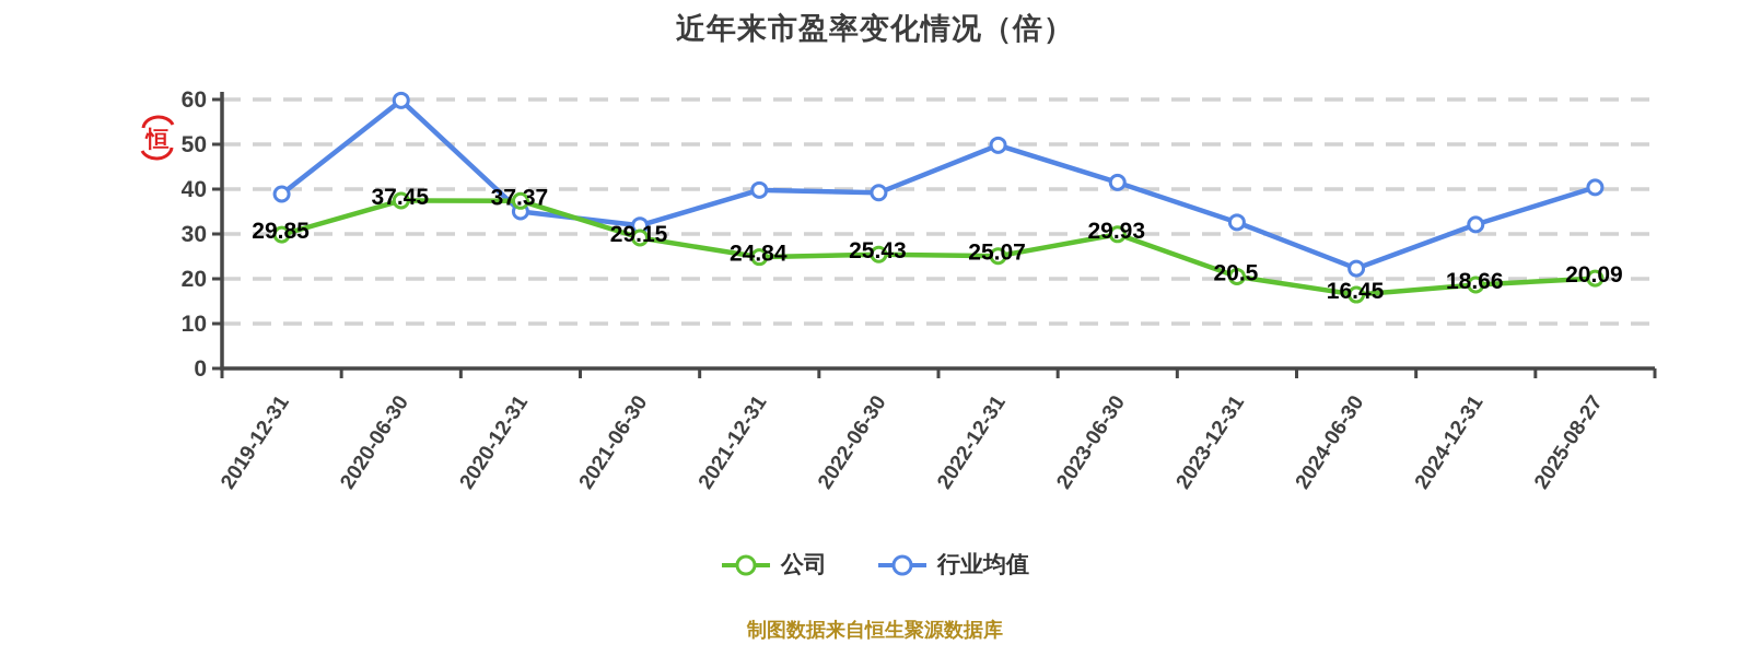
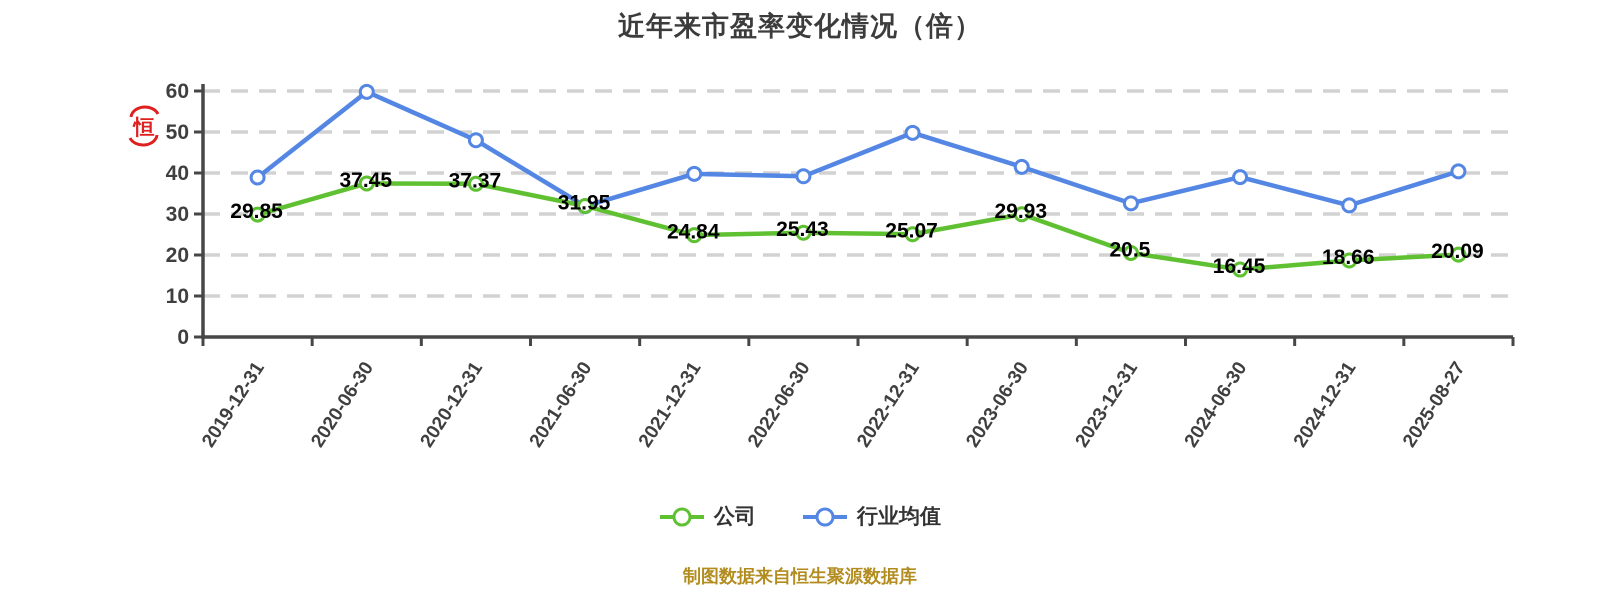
行业均值/2020-12-31: 35 -> 48
公司/2021-06-30: 29.15 -> 31.95
行业均值/2024-06-30: 22 -> 39
